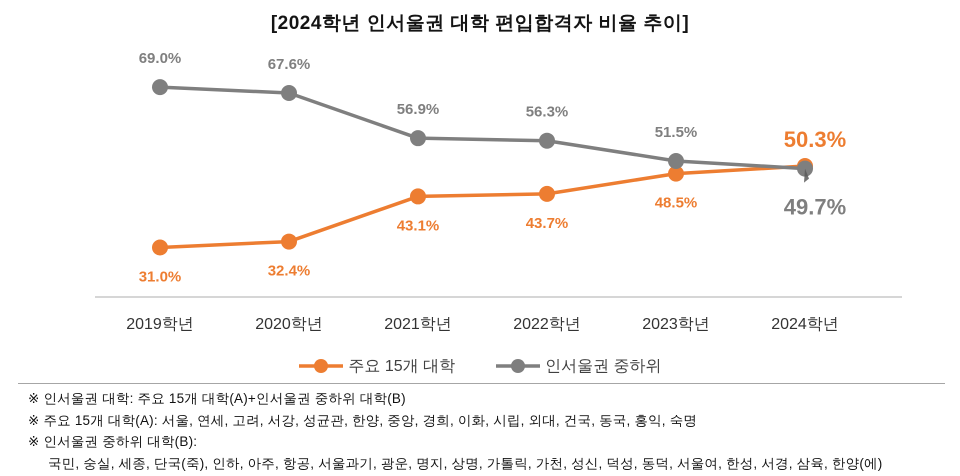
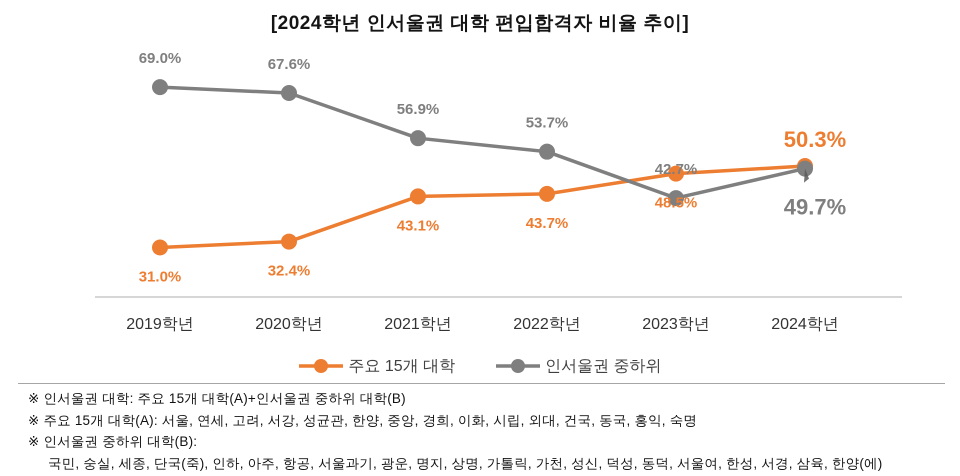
인서울권 중하위/2022학년: 56.3% -> 53.7%
인서울권 중하위/2023학년: 51.5% -> 42.7%
